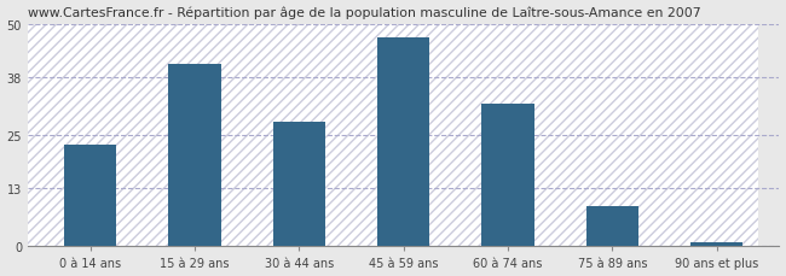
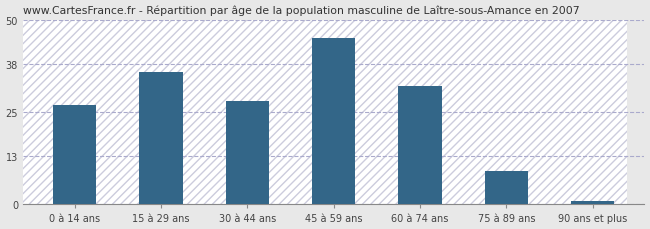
0 à 14 ans: 23 -> 27
15 à 29 ans: 41 -> 36
45 à 59 ans: 47 -> 45
